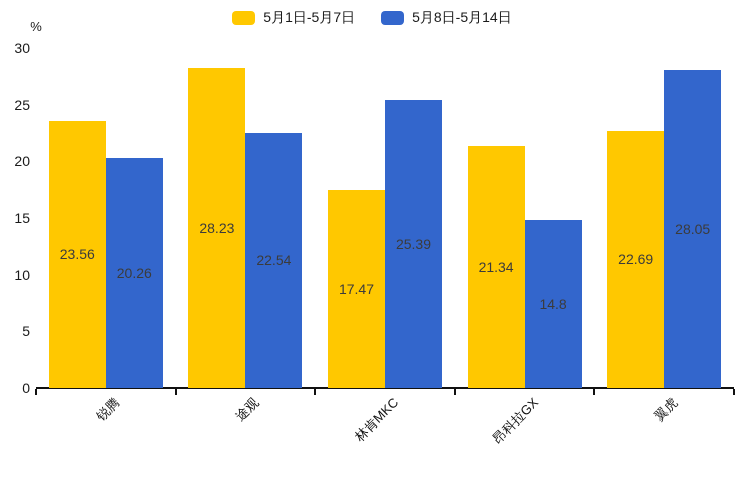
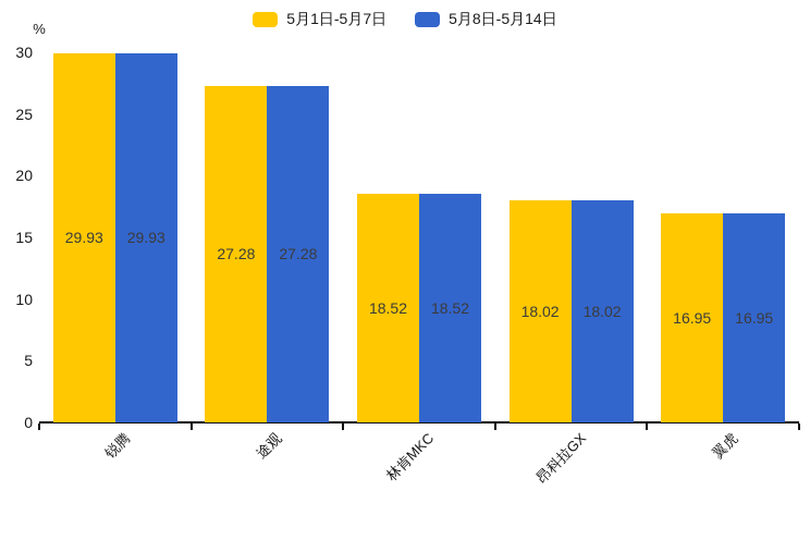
5月1日-5月7日/锐腾: 23.56 -> 29.93
5月8日-5月14日/锐腾: 20.26 -> 29.93
5月1日-5月7日/途观: 28.23 -> 27.28
5月8日-5月14日/途观: 22.54 -> 27.28
5月1日-5月7日/林肯MKC: 17.47 -> 18.52
5月8日-5月14日/林肯MKC: 25.39 -> 18.52
5月1日-5月7日/昂科拉GX: 21.34 -> 18.02
5月8日-5月14日/昂科拉GX: 14.8 -> 18.02
5月1日-5月7日/翼虎: 22.69 -> 16.95
5月8日-5月14日/翼虎: 28.05 -> 16.95
